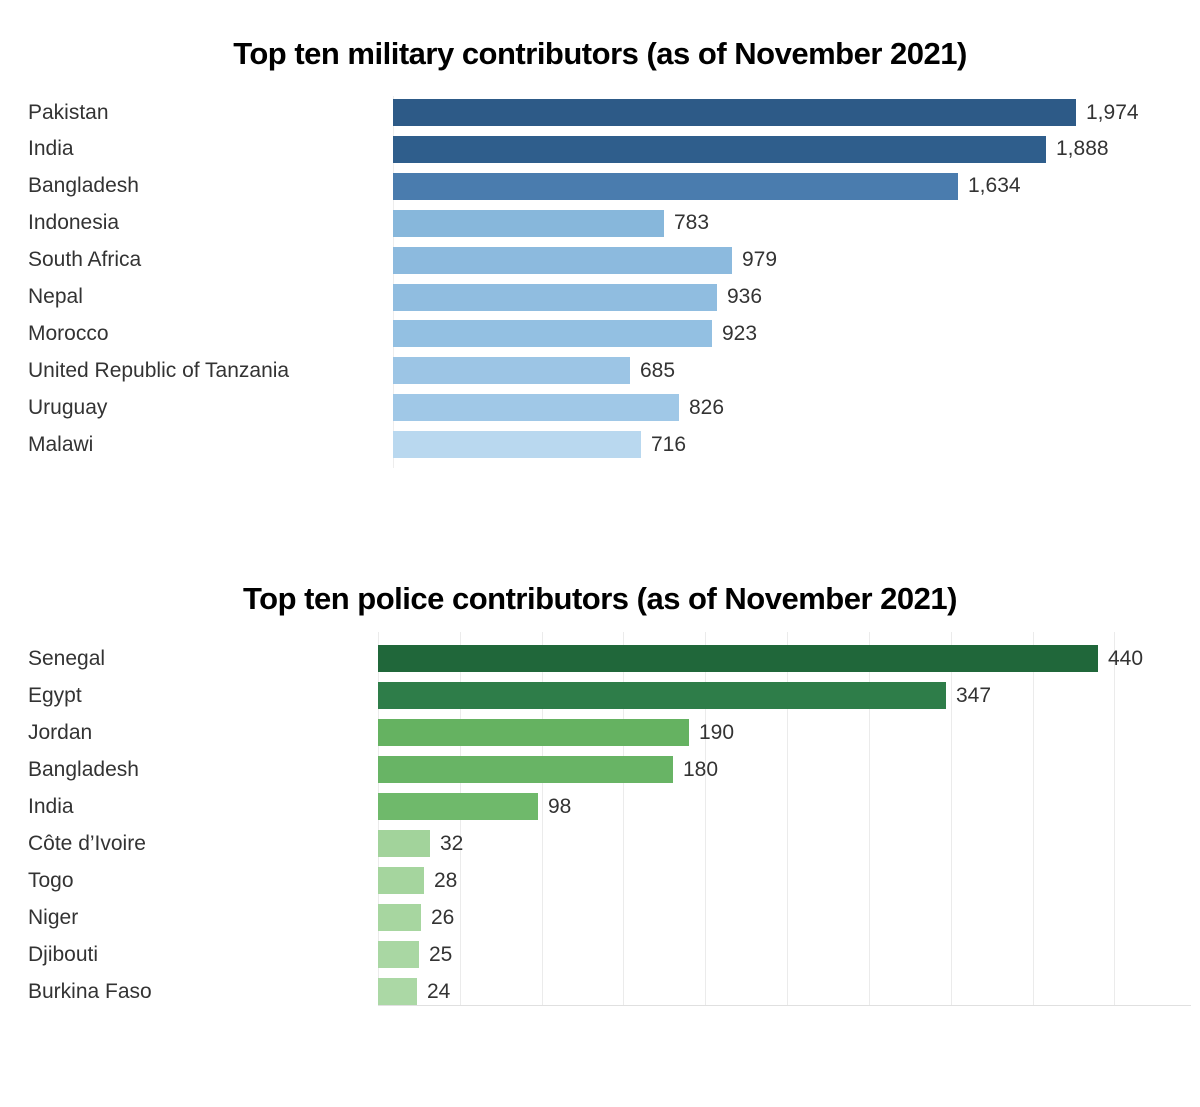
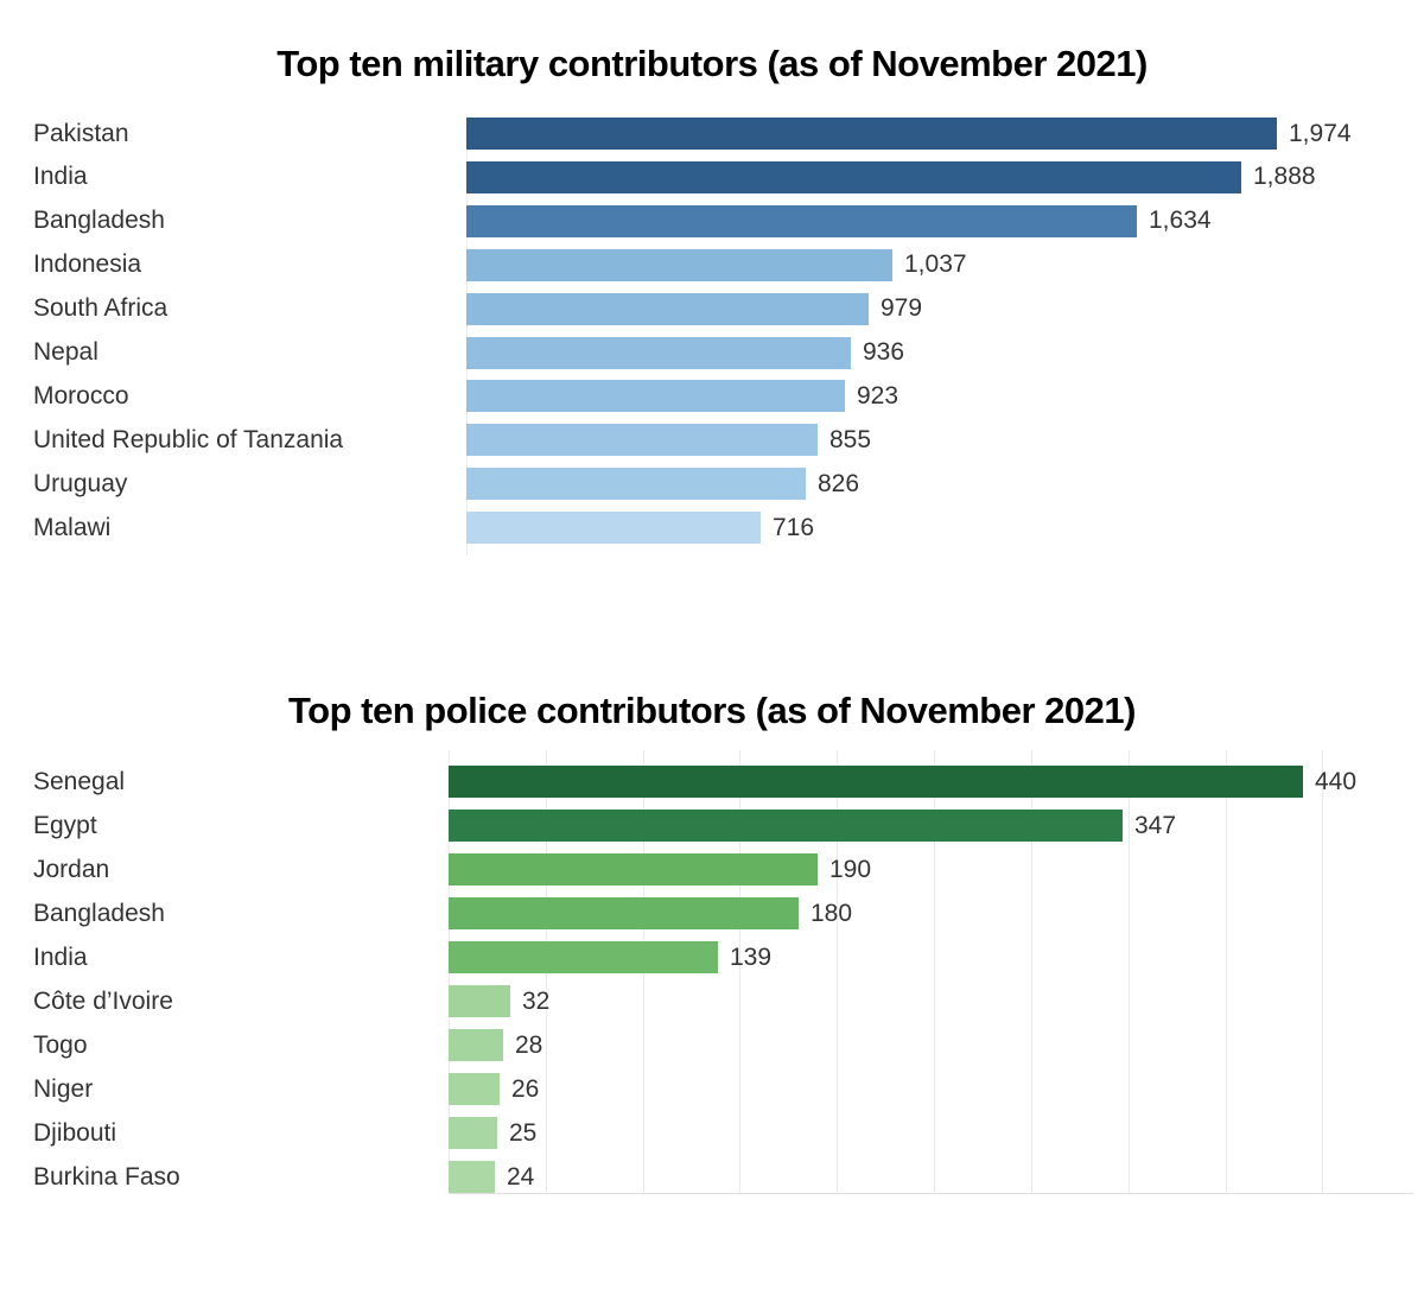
Top ten military contributors (as of November 2021)/Indonesia: 783 -> 1,037
Top ten military contributors (as of November 2021)/United Republic of Tanzania: 685 -> 855
Top ten police contributors (as of November 2021)/India: 98 -> 139
